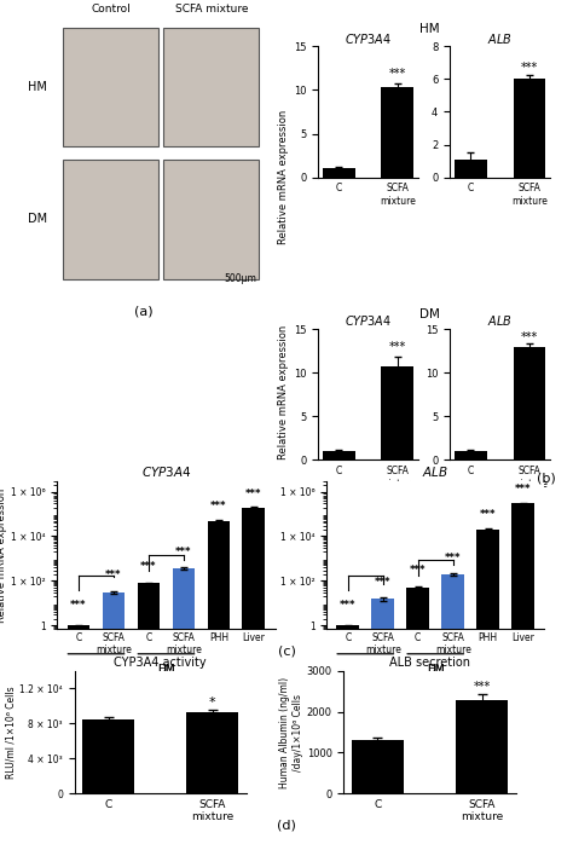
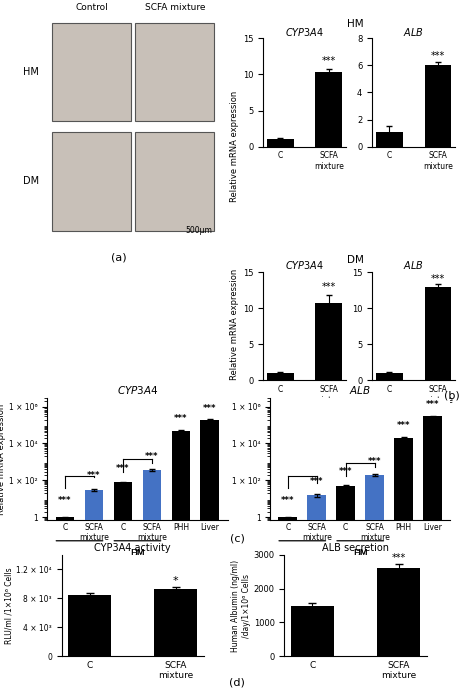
ALB secretion/C: 1300 -> 1500
ALB secretion/SCFA mixture: 2300 -> 2600
